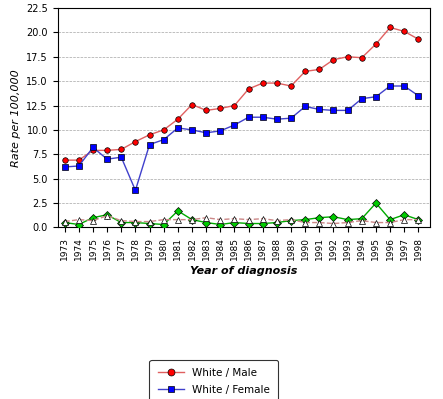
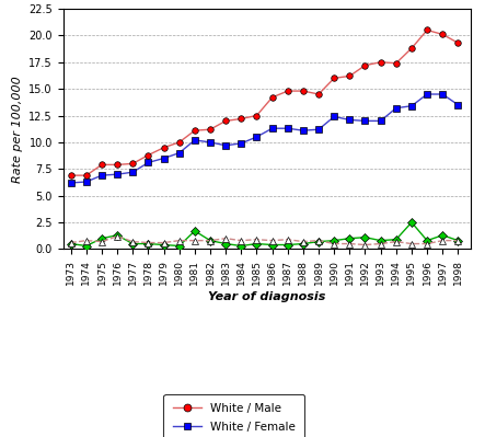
White / Female/1975: 8.2 -> 6.9
White / Female/1978: 3.8 -> 8.1
White / Male/1982: 12.6 -> 11.2
